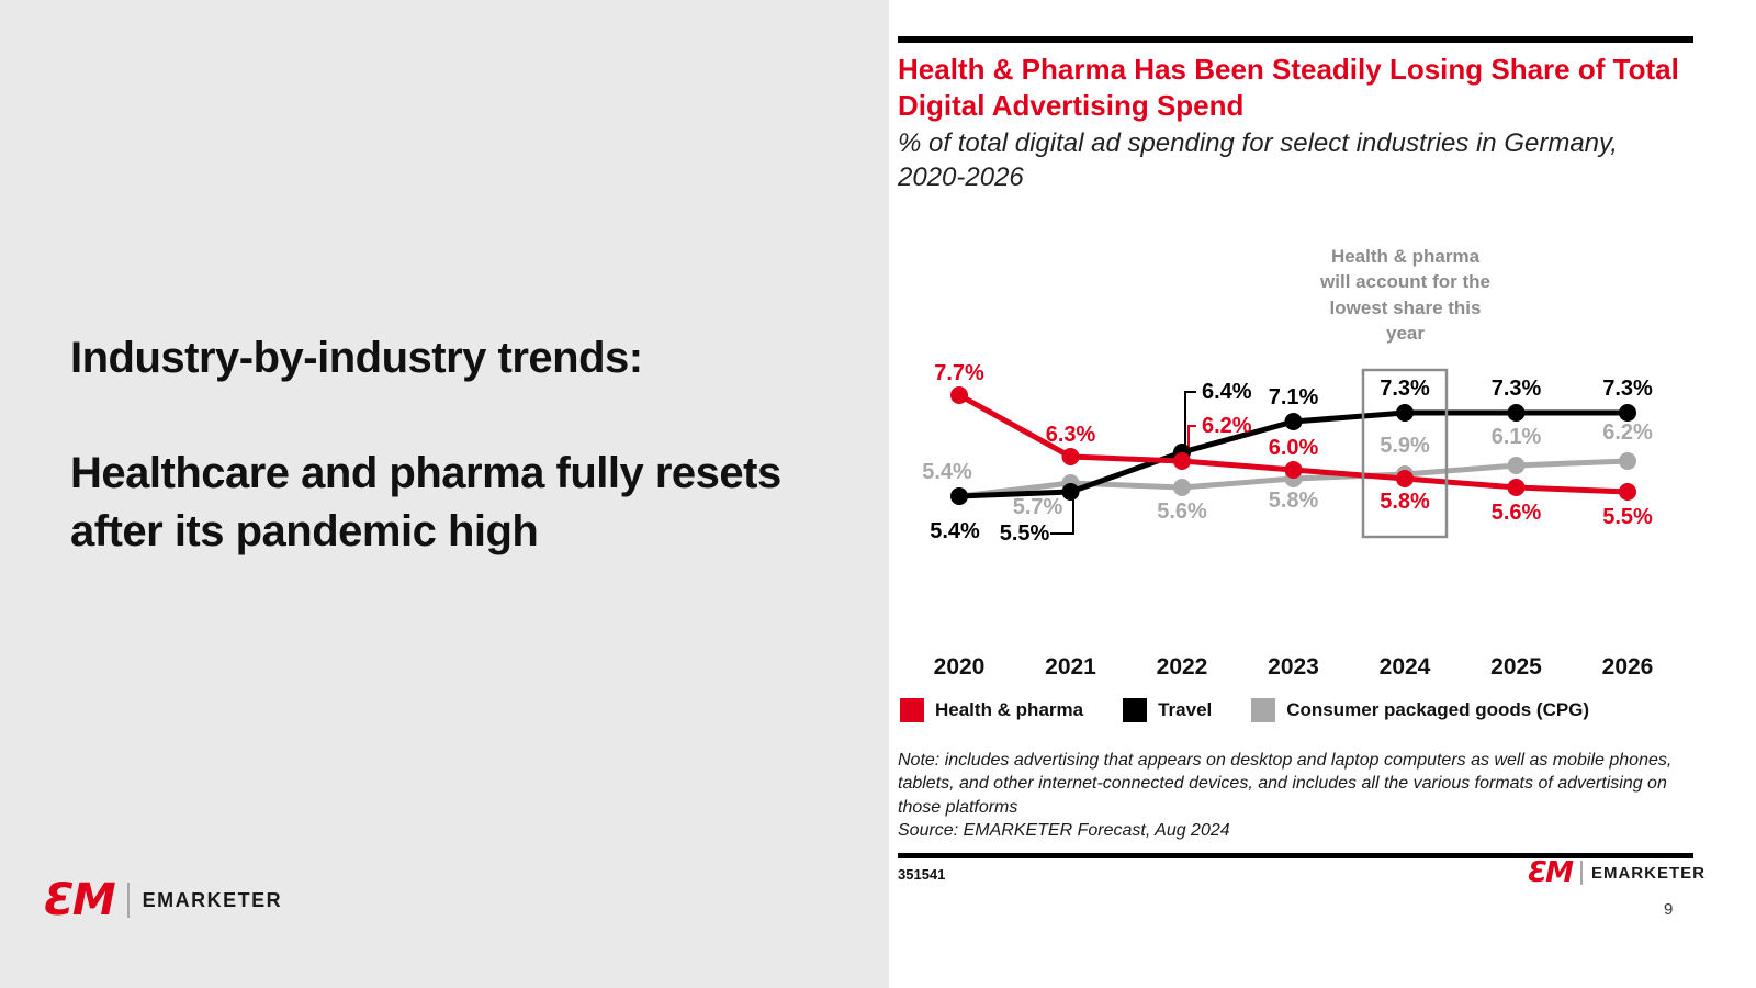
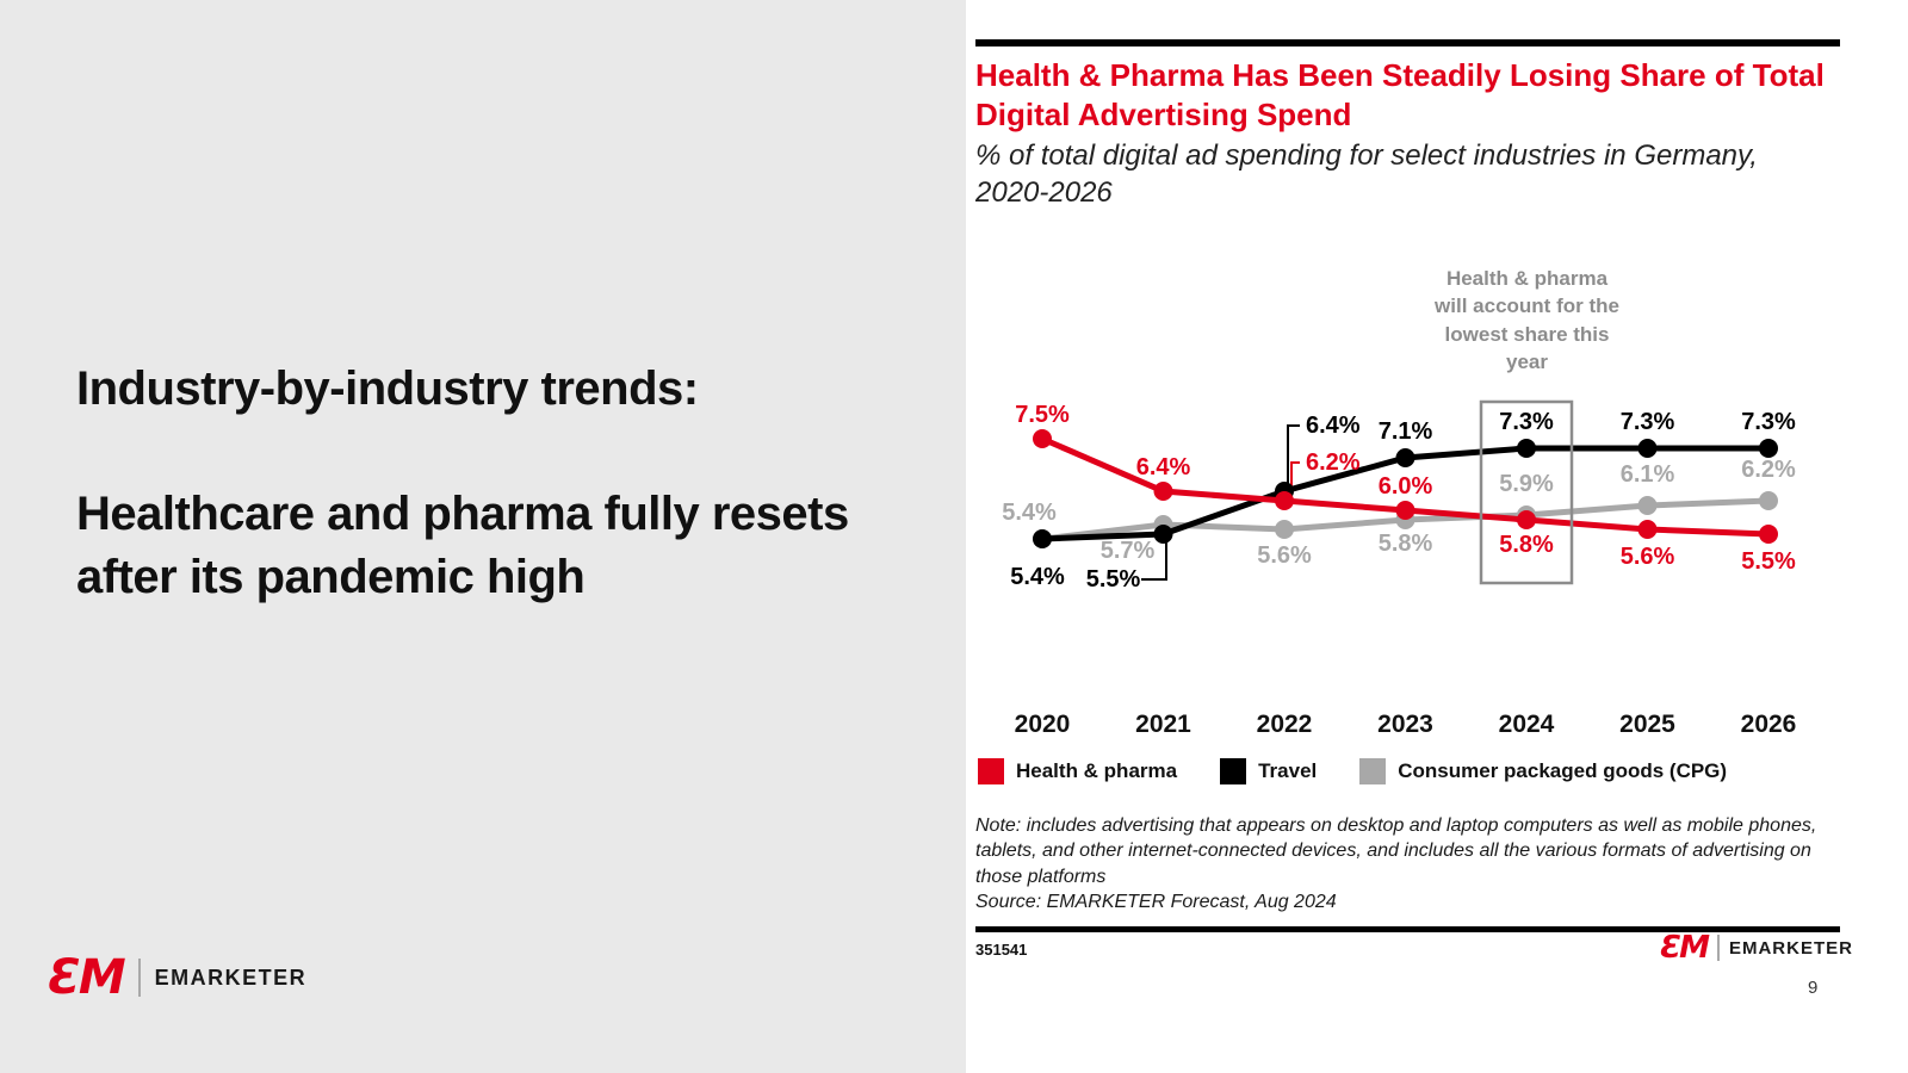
Health & pharma/2020: 7.7% -> 7.5%
Health & pharma/2021: 6.3% -> 6.4%
